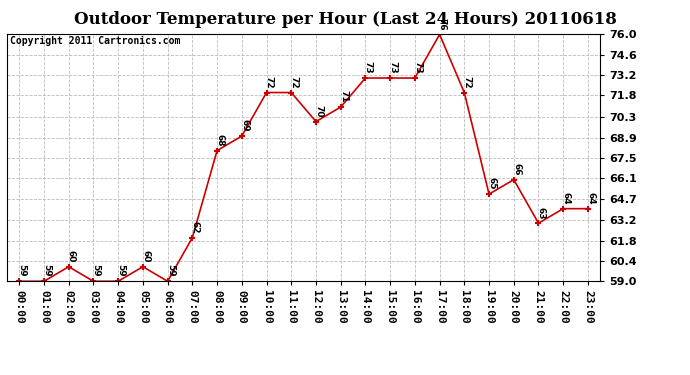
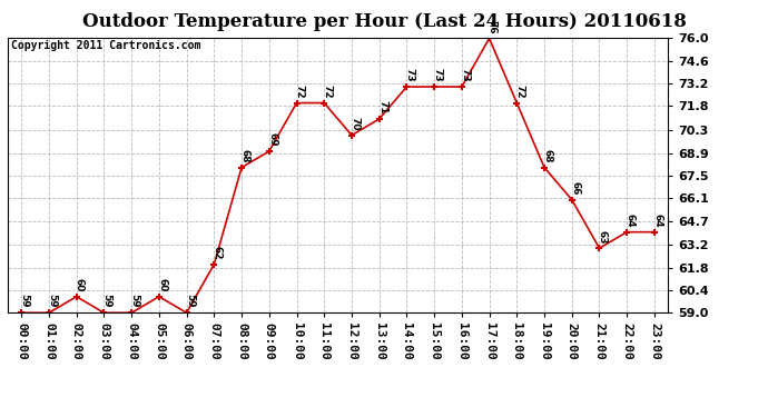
19:00: 65 -> 68
